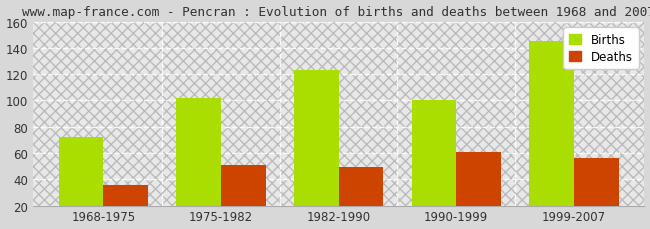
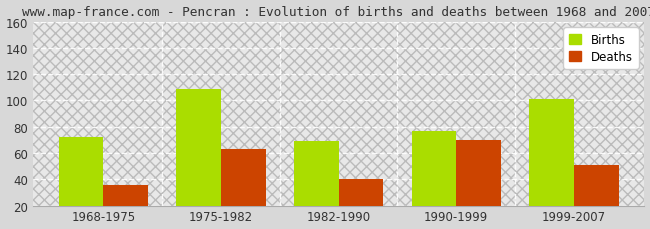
Births/1975-1982: 102 -> 109
Deaths/1975-1982: 51 -> 63
Births/1982-1990: 123 -> 69
Deaths/1982-1990: 49 -> 40
Births/1990-1999: 100 -> 77
Deaths/1990-1999: 61 -> 70
Births/1999-2007: 145 -> 101
Deaths/1999-2007: 56 -> 51
